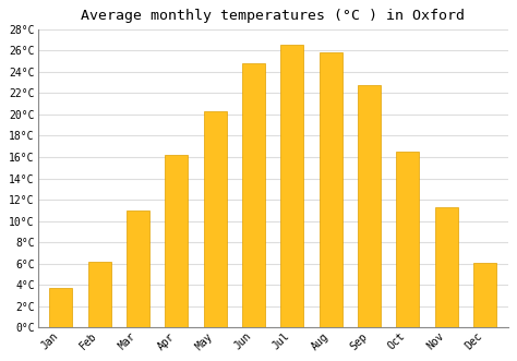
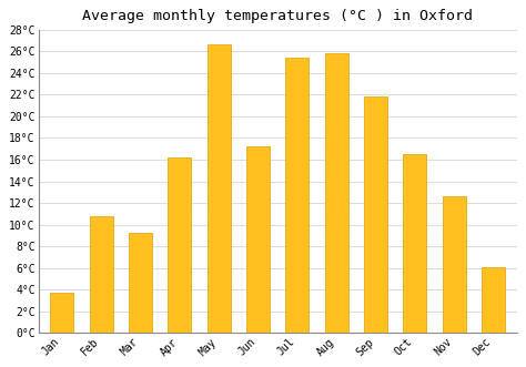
Feb: 6.2°C -> 10.8°C
Mar: 11.0°C -> 9.2°C
May: 20.3°C -> 26.6°C
Jun: 24.8°C -> 17.2°C
Jul: 26.5°C -> 25.4°C
Sep: 22.7°C -> 21.8°C
Nov: 11.3°C -> 12.6°C
